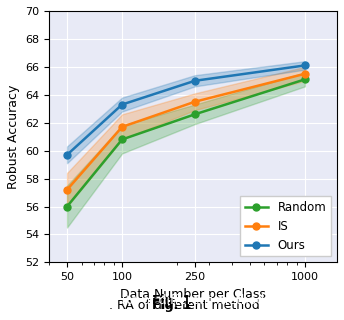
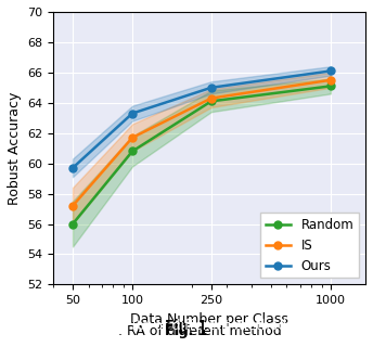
Random/250: 62.6 -> 64.1
IS/250: 63.5 -> 64.3
